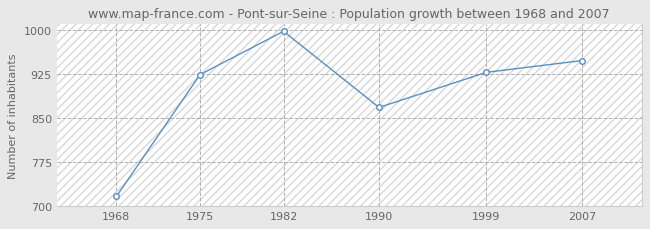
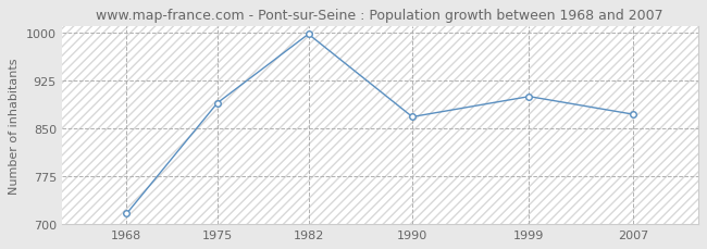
1975: 924 -> 890
1999: 928 -> 900
2007: 948 -> 872
